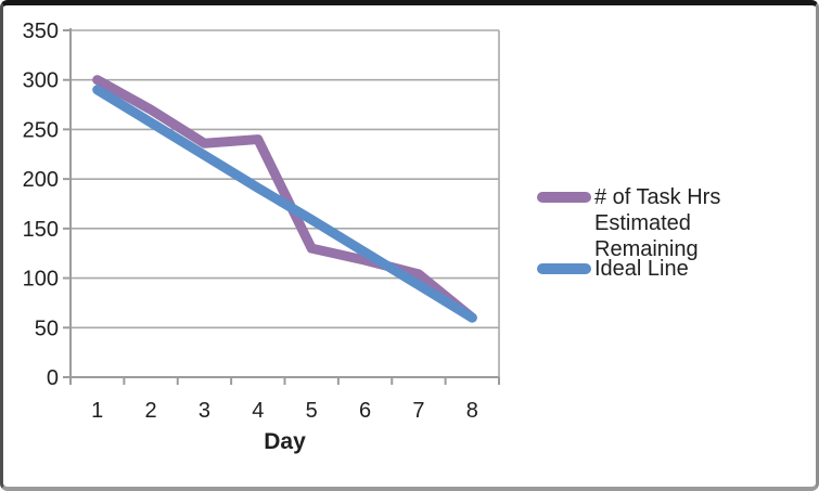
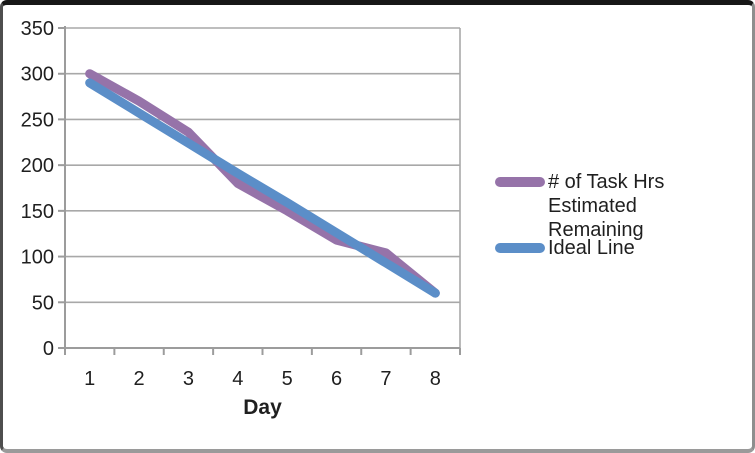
# of Task Hrs Estimated Remaining/4: 240 -> 180
# of Task Hrs Estimated Remaining/5: 130 -> 150
